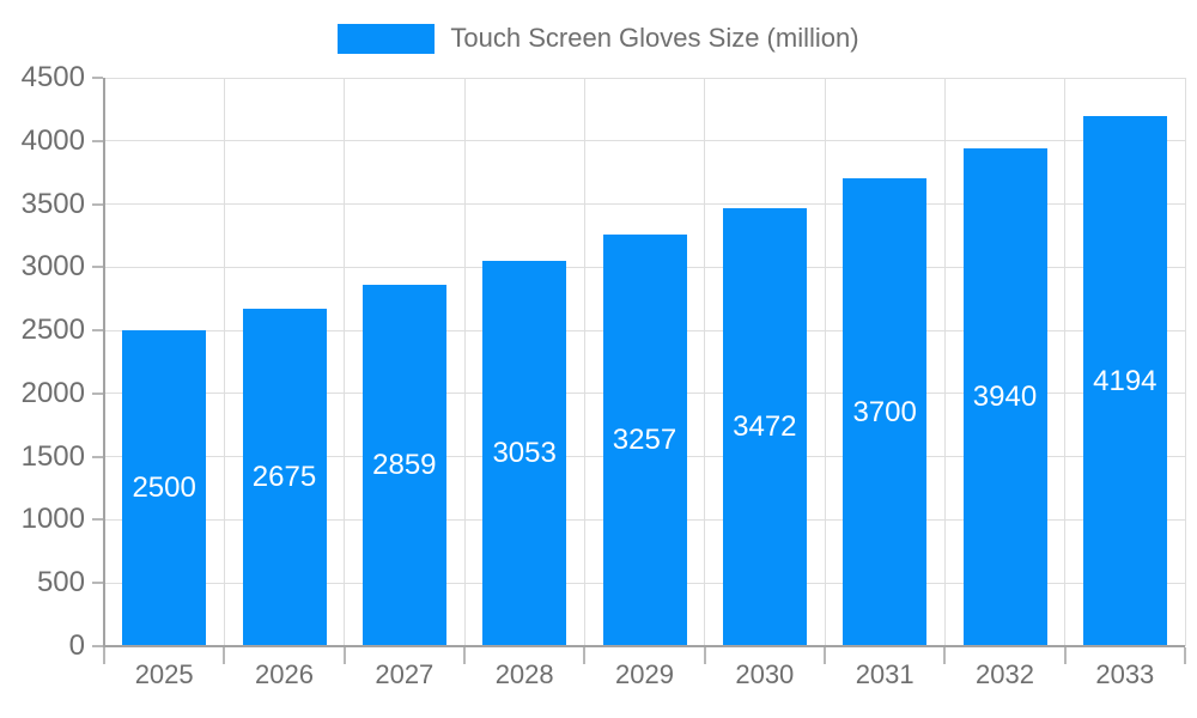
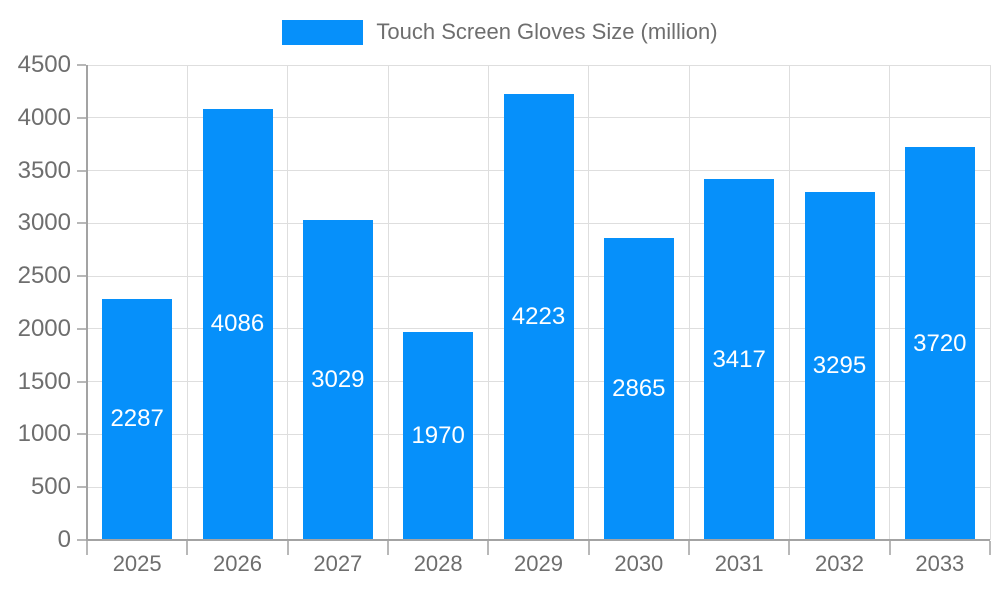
2025: 2500 -> 2287
2026: 2675 -> 4086
2027: 2859 -> 3029
2028: 3053 -> 1970
2029: 3257 -> 4223
2030: 3472 -> 2865
2031: 3700 -> 3417
2032: 3940 -> 3295
2033: 4194 -> 3720
